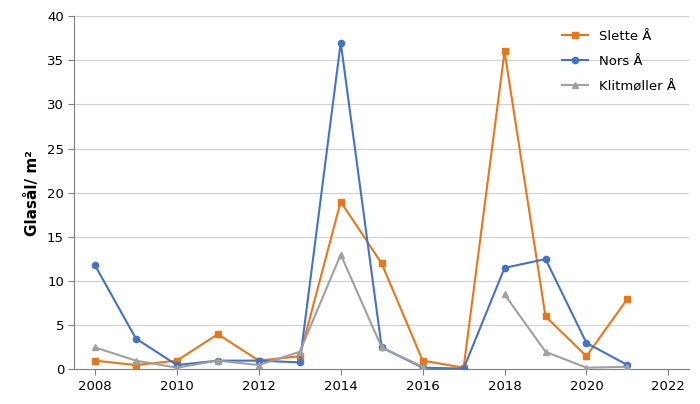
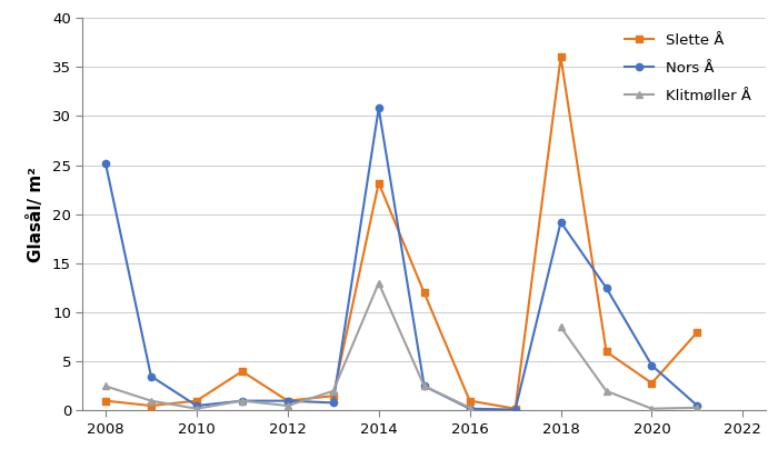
Nors Å/2008: 11.8 -> 25.2
Slette Å/2014: 19.0 -> 23.2
Nors Å/2014: 37.0 -> 30.8
Nors Å/2018: 11.5 -> 19.2
Slette Å/2020: 1.5 -> 2.8
Nors Å/2020: 3.0 -> 4.6
